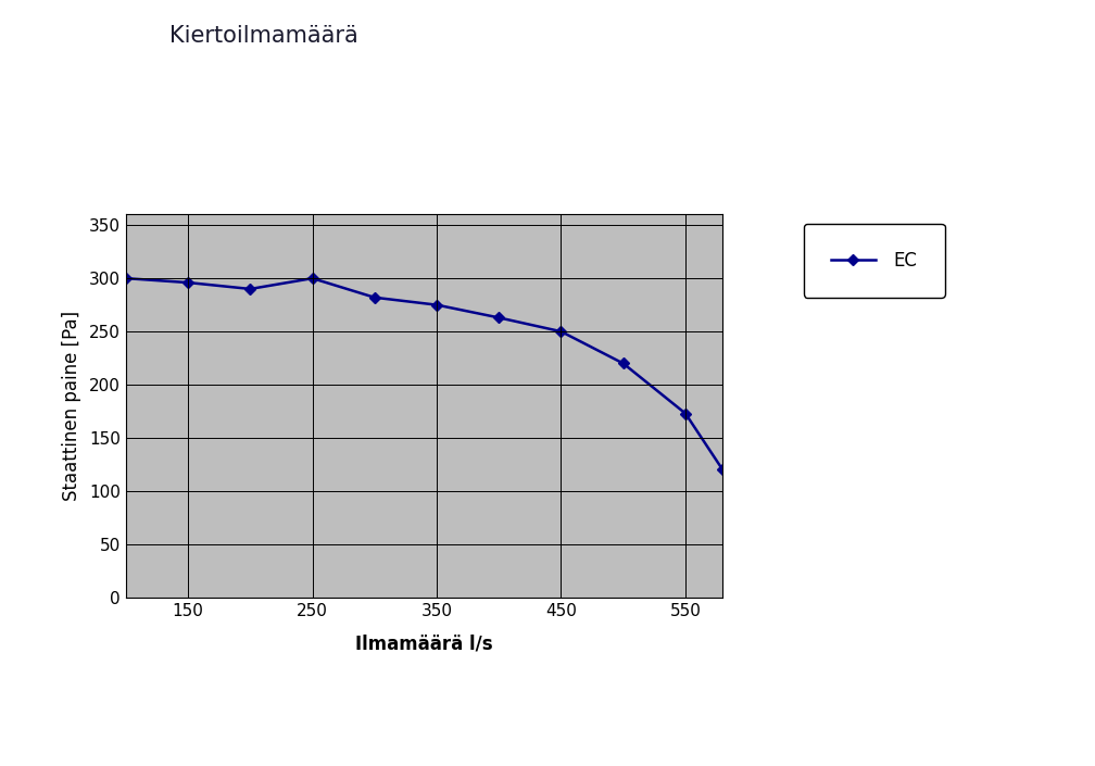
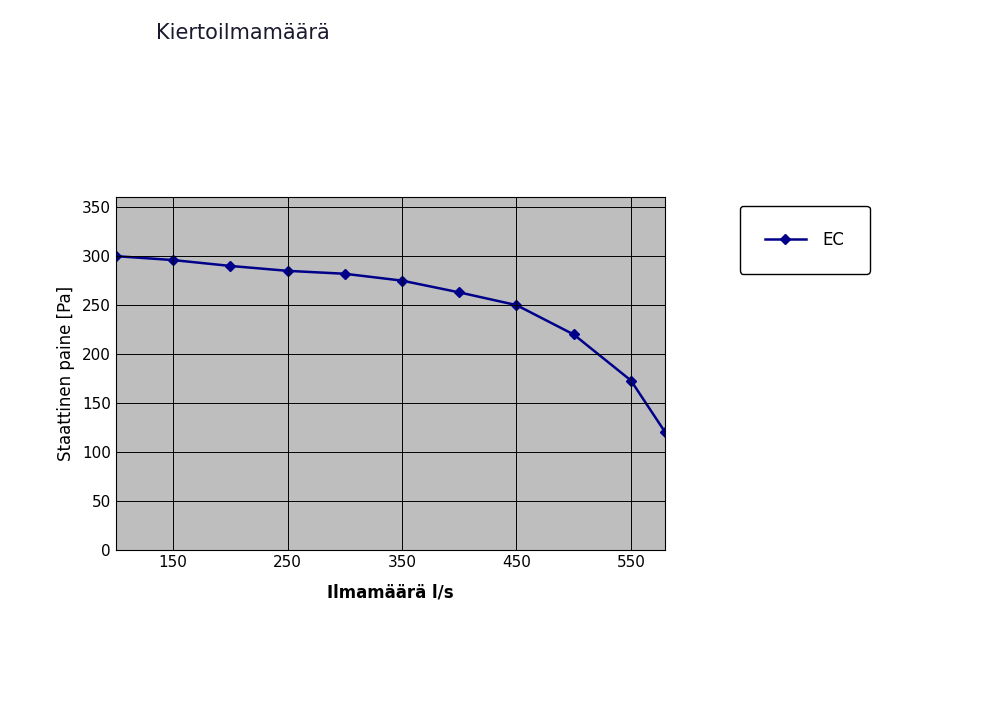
250: 300 -> 285
